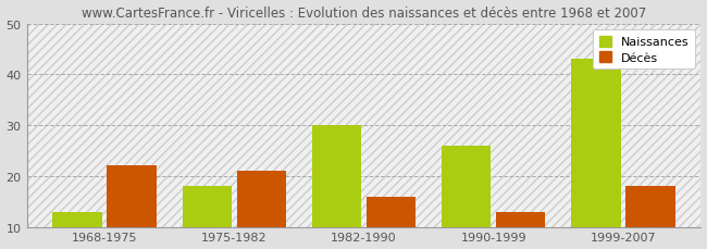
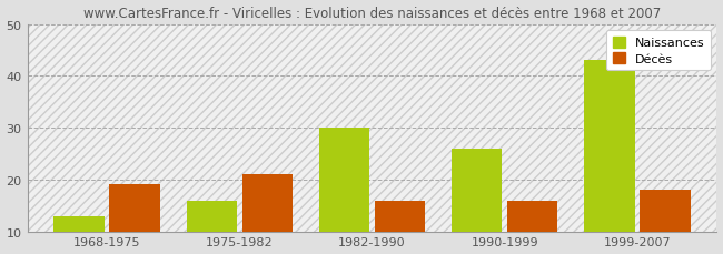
Décès/1968-1975: 22 -> 19
Naissances/1975-1982: 18 -> 16
Décès/1990-1999: 13 -> 16
